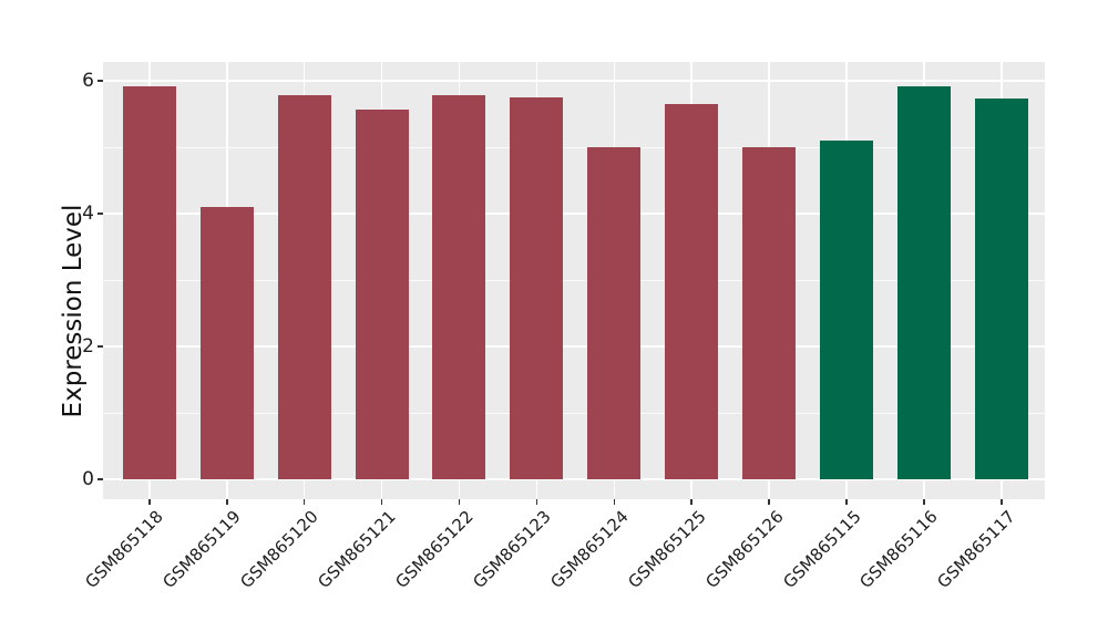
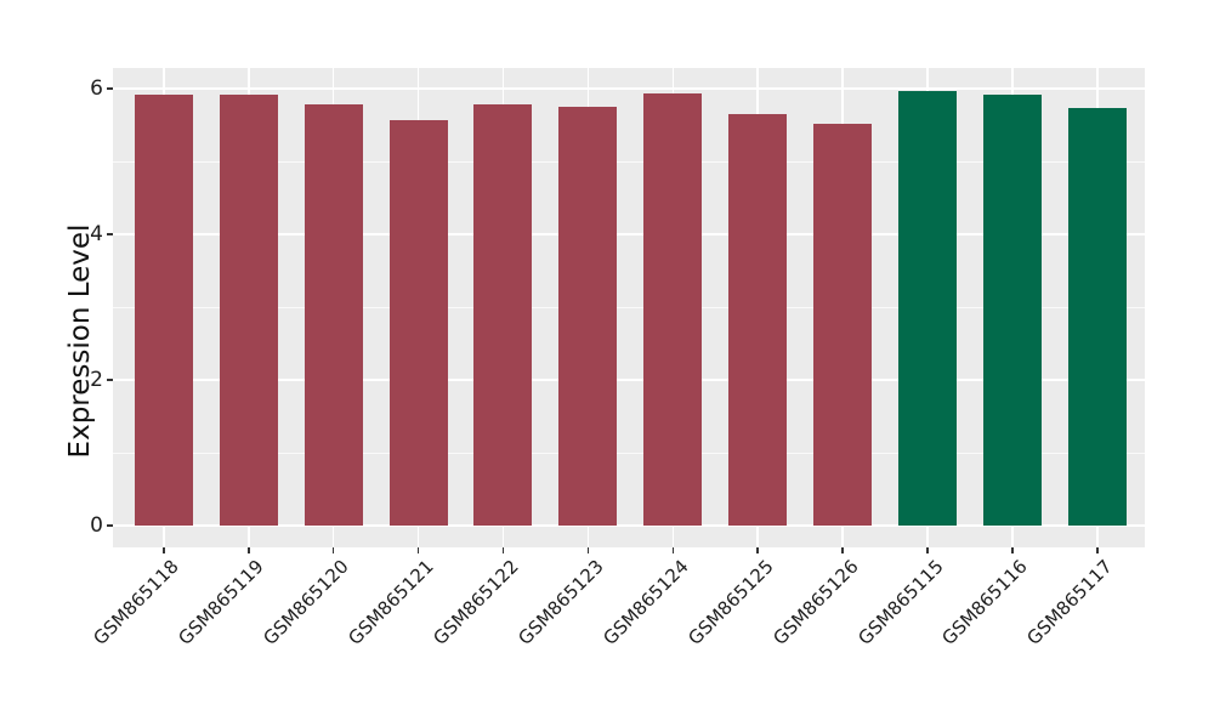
GSM865119: 4.1 -> 5.9
GSM865124: 5.0 -> 5.9
GSM865126: 5.0 -> 5.5
GSM865115: 5.1 -> 6.0
